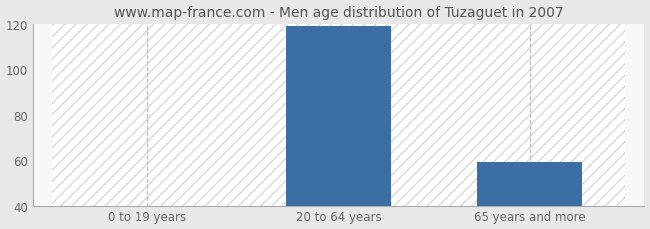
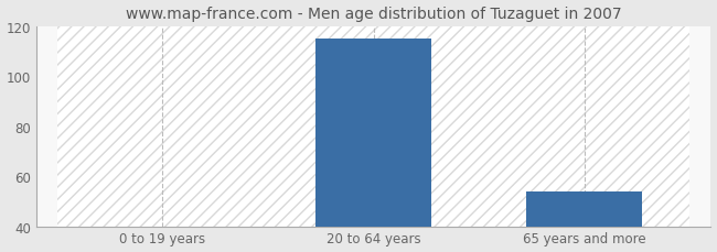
20 to 64 years: 119 -> 115
65 years and more: 59 -> 54
